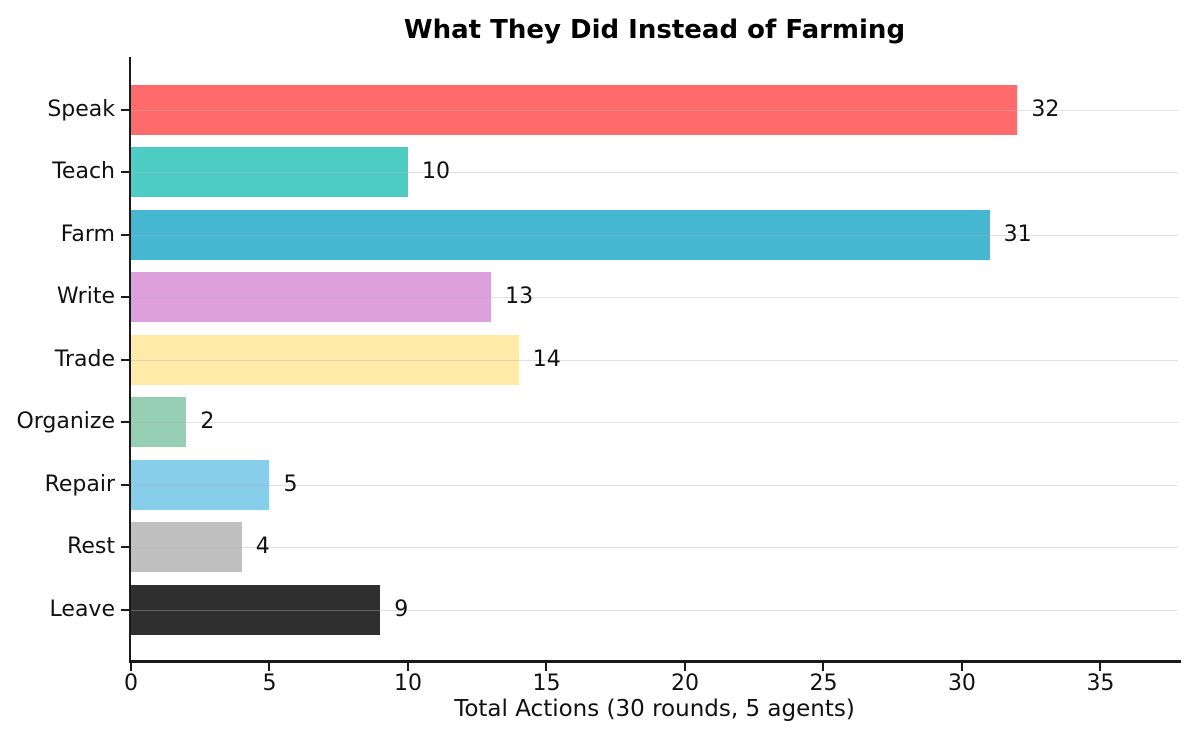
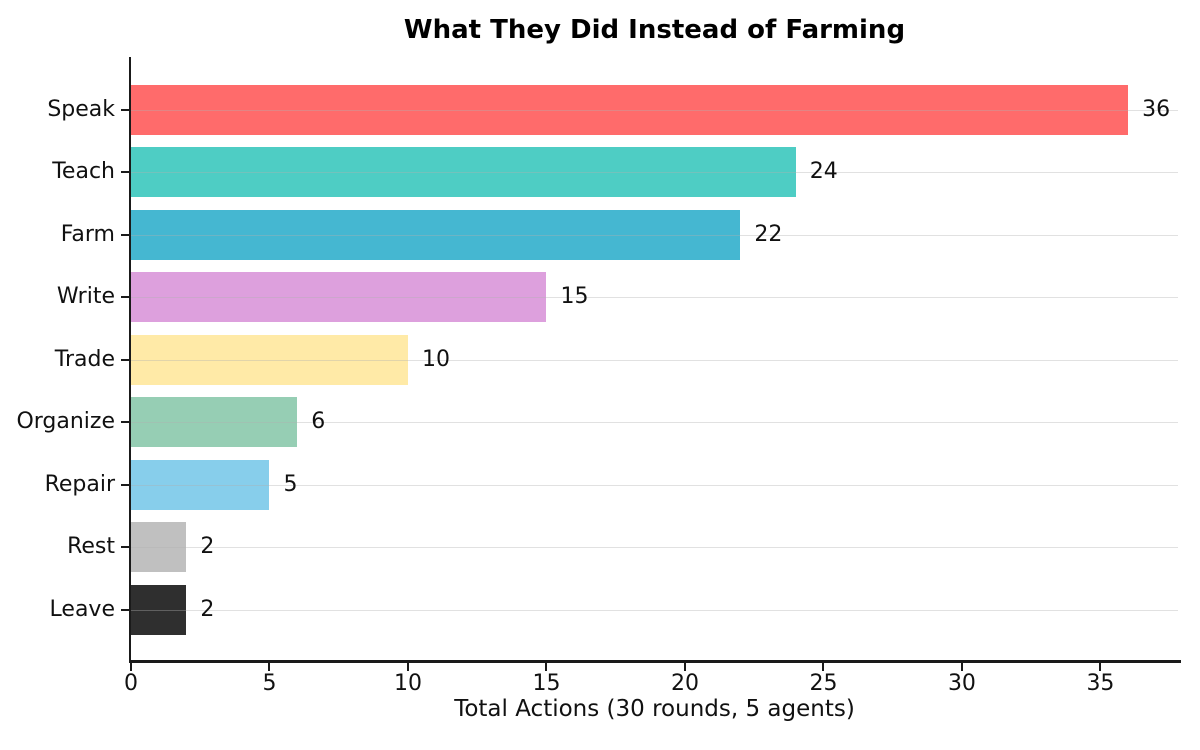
Speak: 32 -> 36
Teach: 10 -> 24
Farm: 31 -> 22
Write: 13 -> 15
Trade: 14 -> 10
Organize: 2 -> 6
Rest: 4 -> 2
Leave: 9 -> 2
